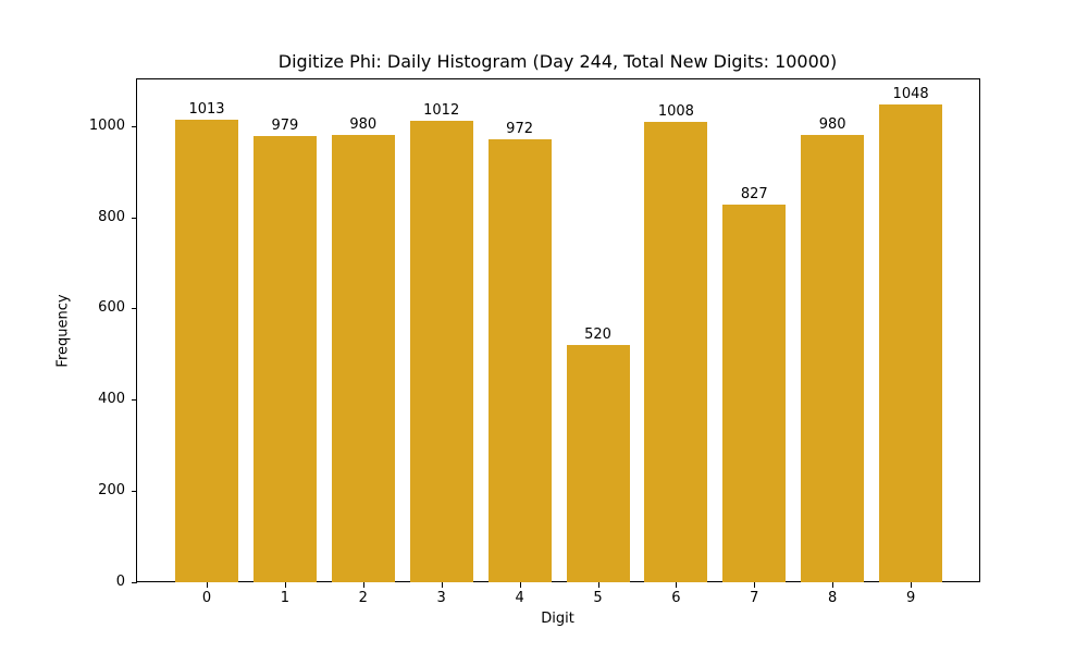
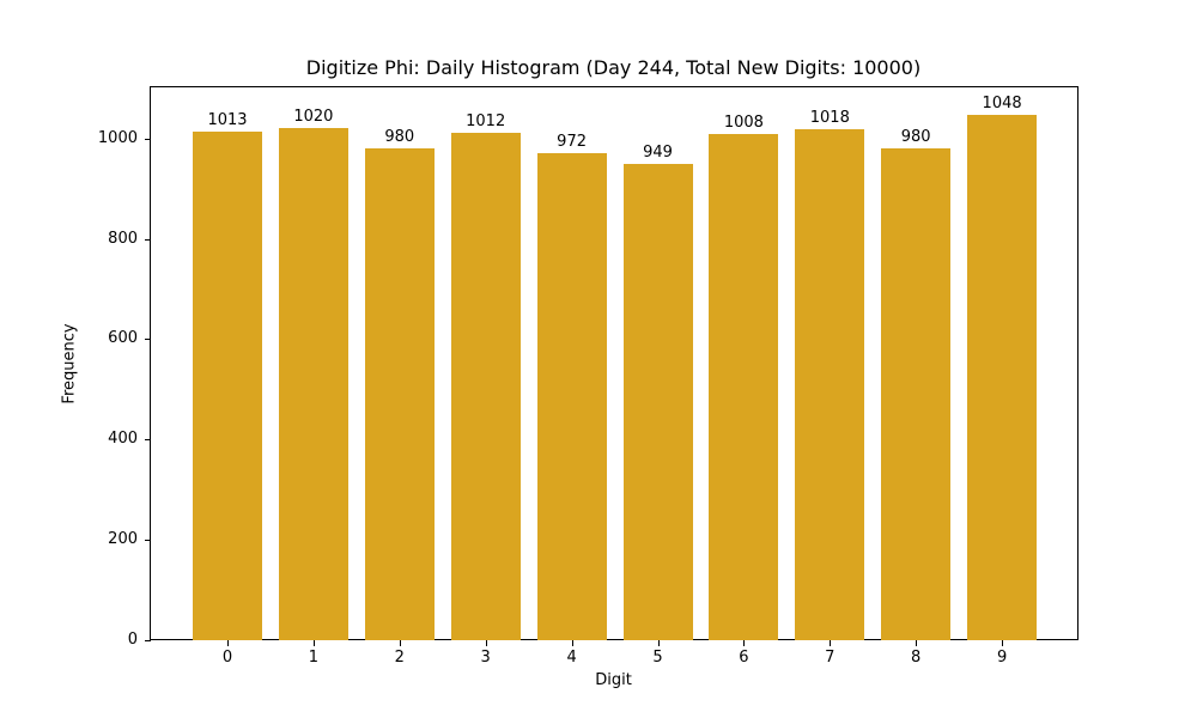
1: 979 -> 1020
5: 520 -> 949
7: 827 -> 1018
